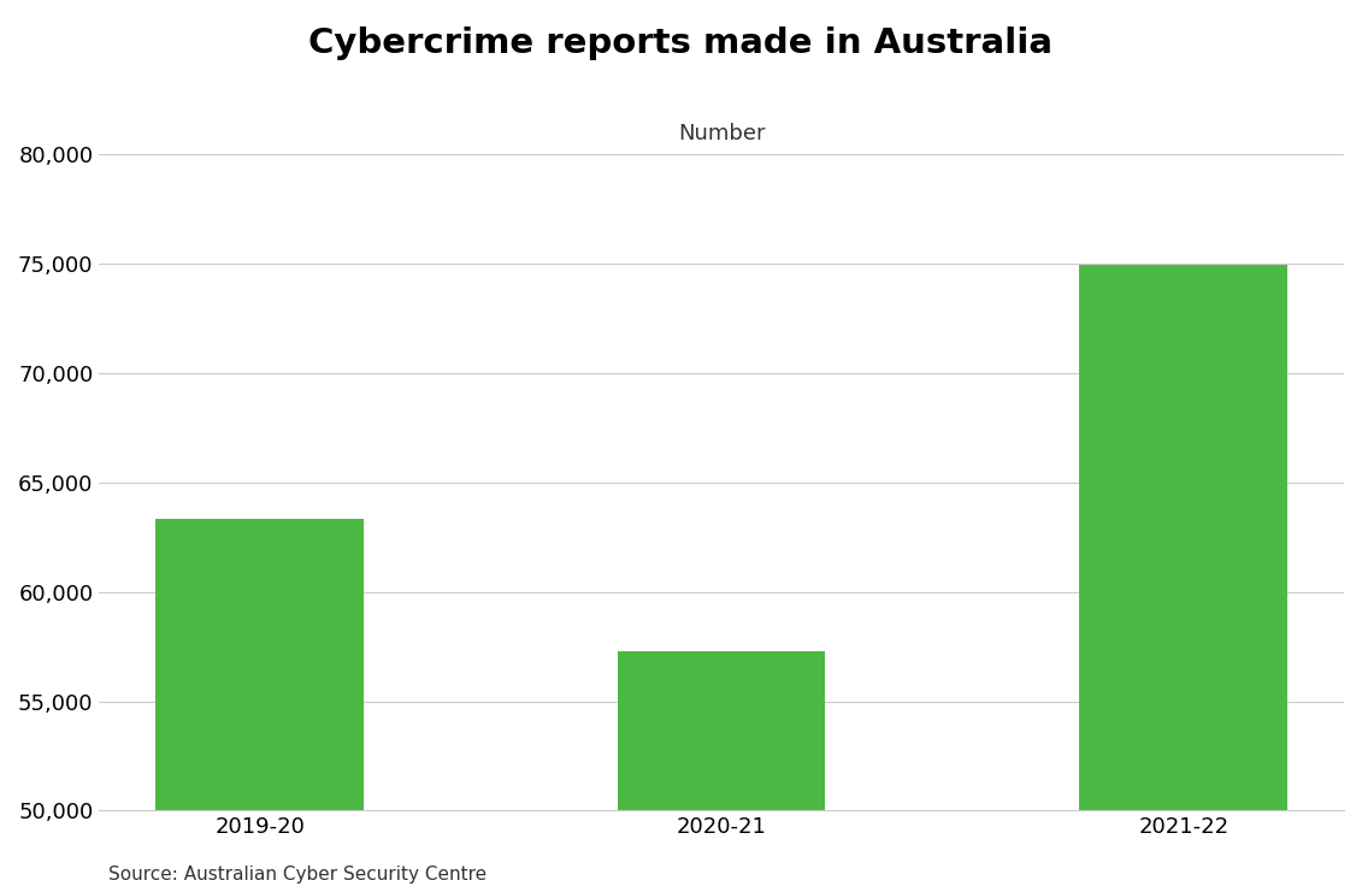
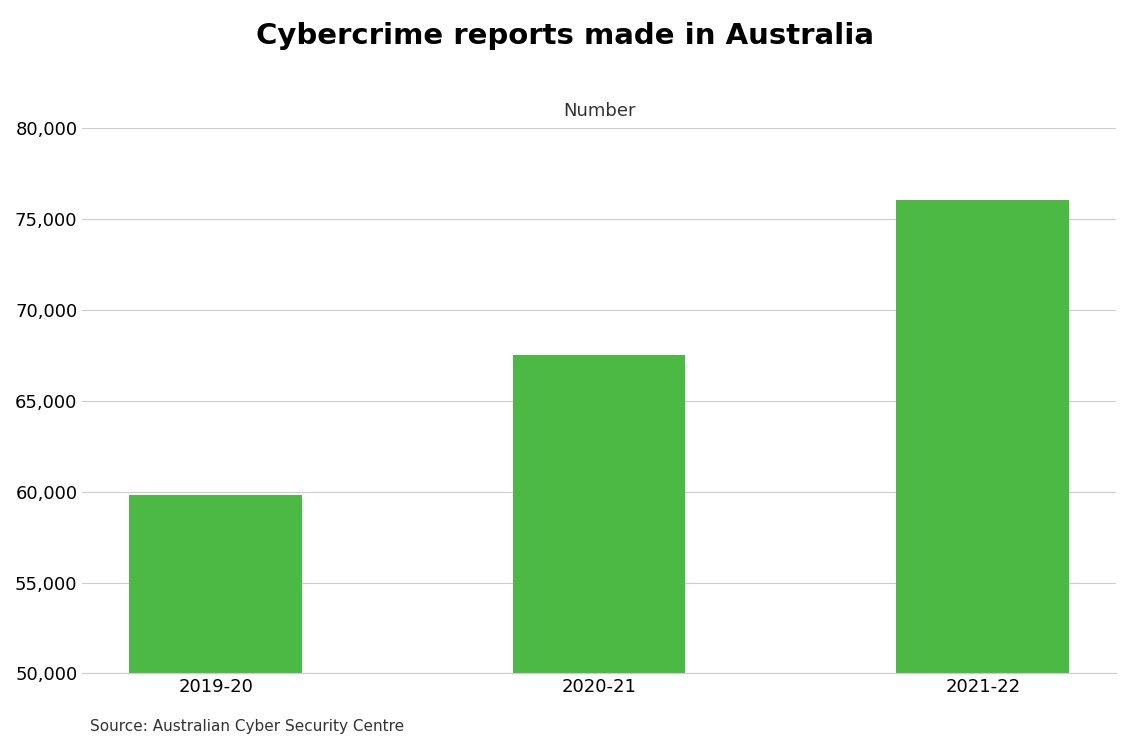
2019-20: 63,300 -> 59,800
2020-21: 57,300 -> 67,500
2021-22: 74,900 -> 76,000
